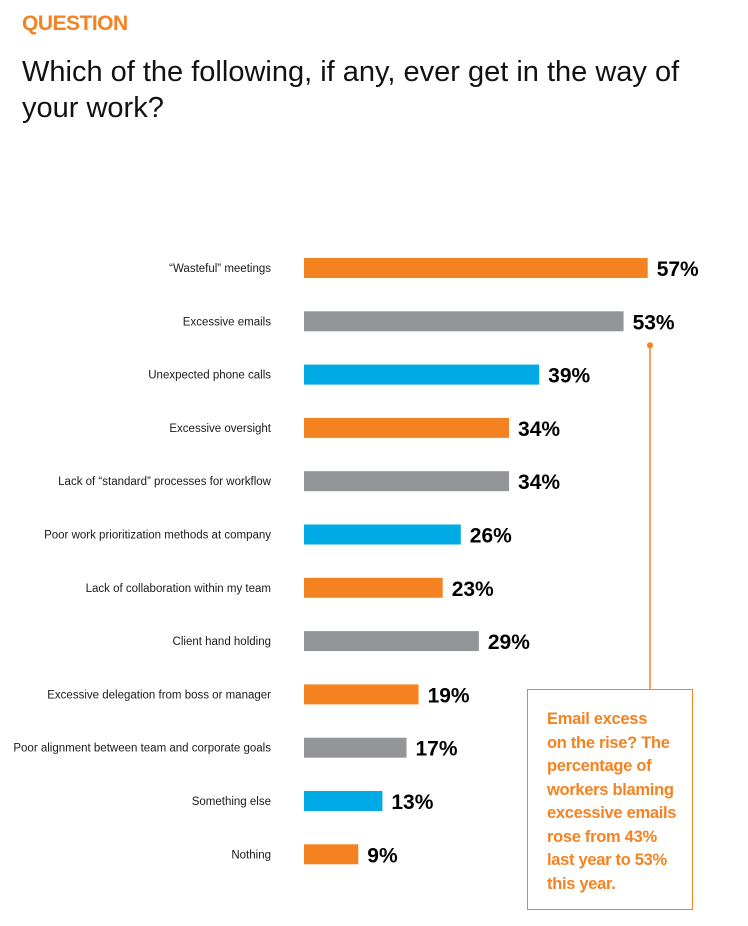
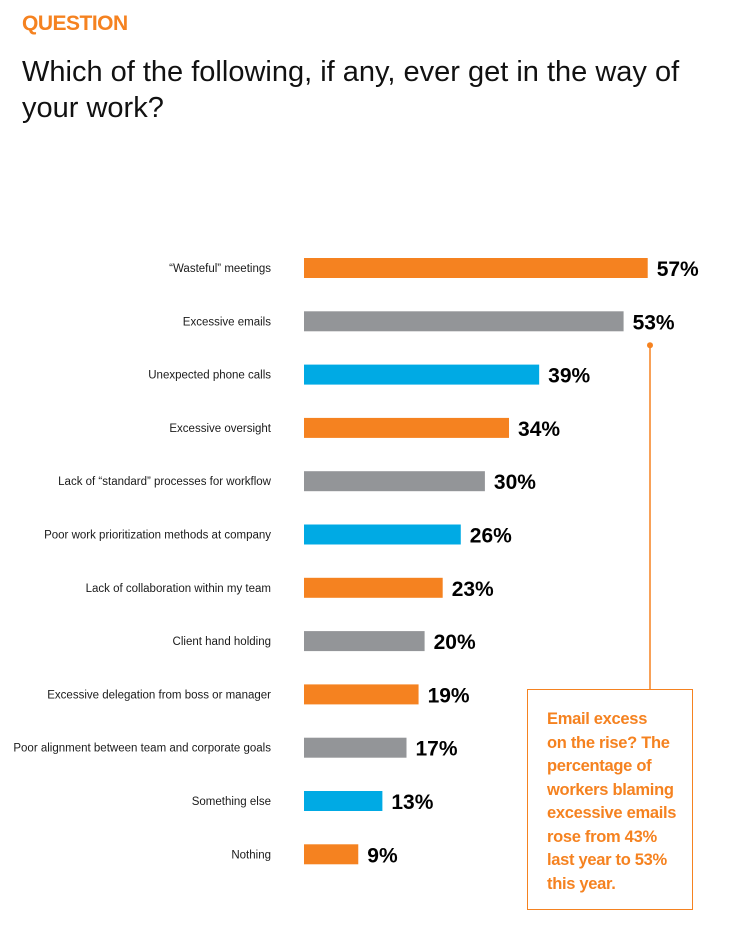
Lack of “standard” processes for workflow: 34% -> 30%
Client hand holding: 29% -> 20%
